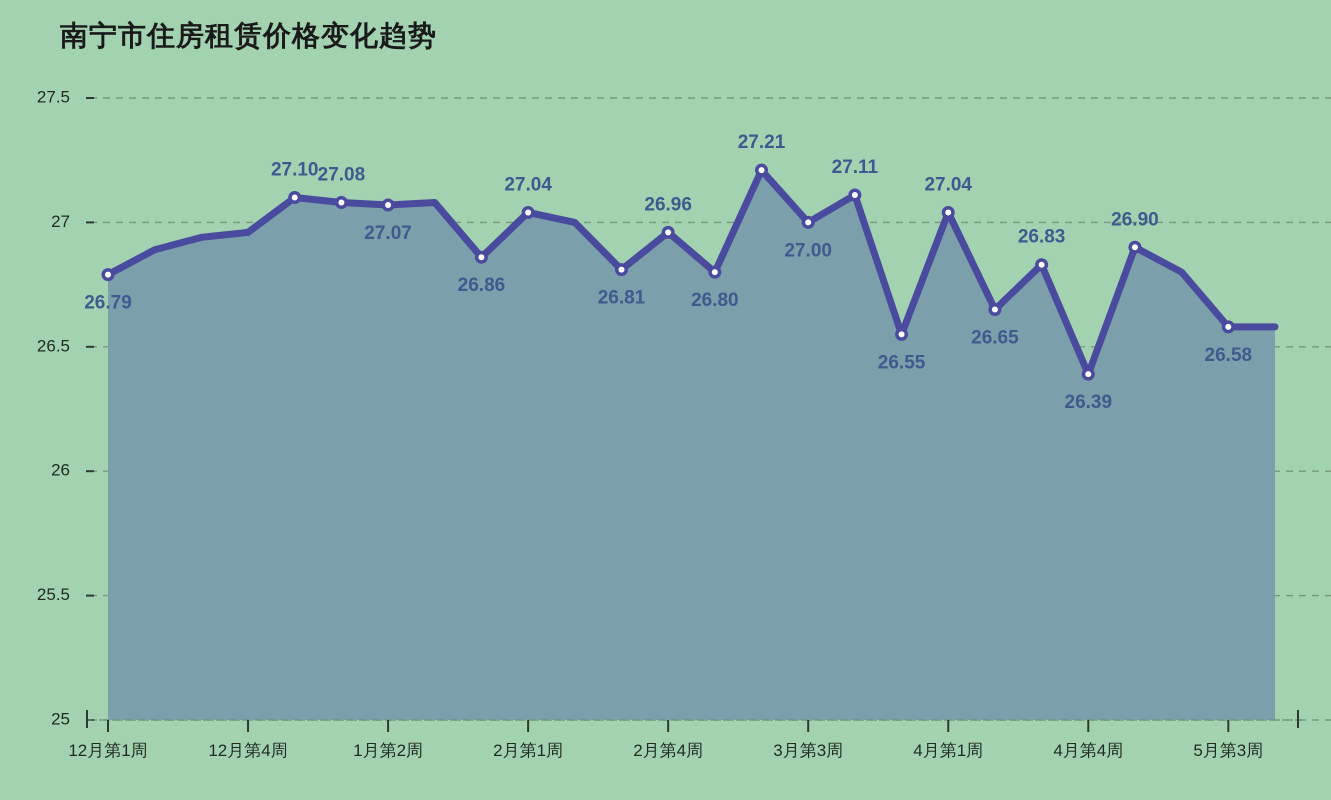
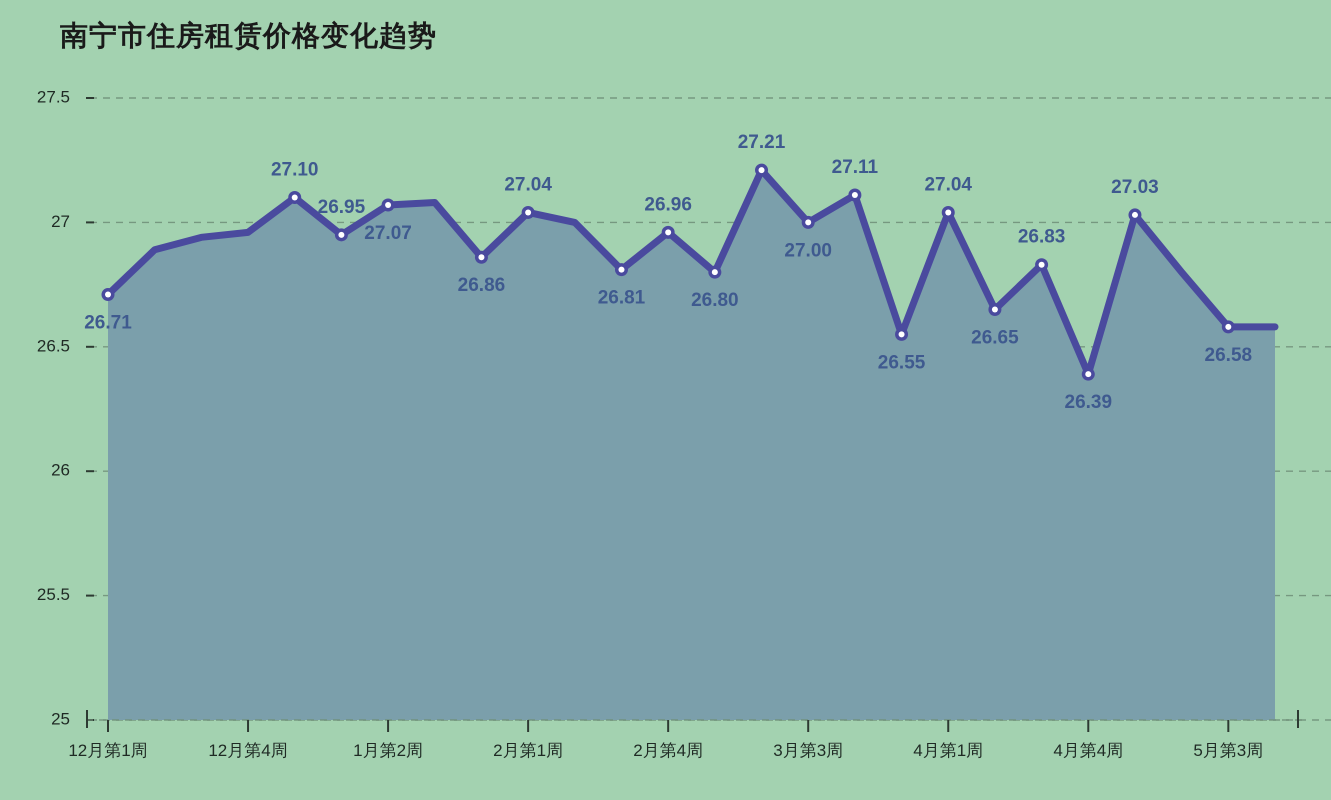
12月第1周: 26.79 -> 26.71
1月第2周: 27.08 -> 26.95
5月第3周: 26.90 -> 27.03
